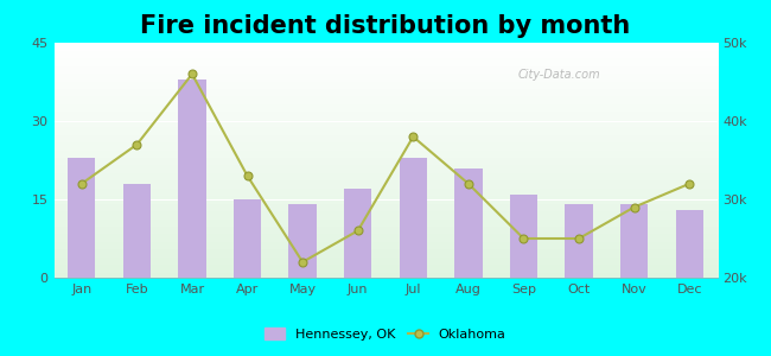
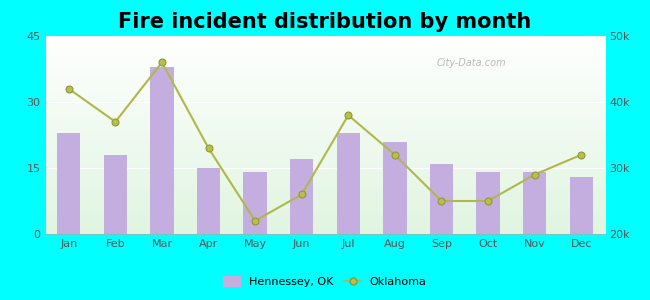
Oklahoma/Jan: 32k -> 42k
